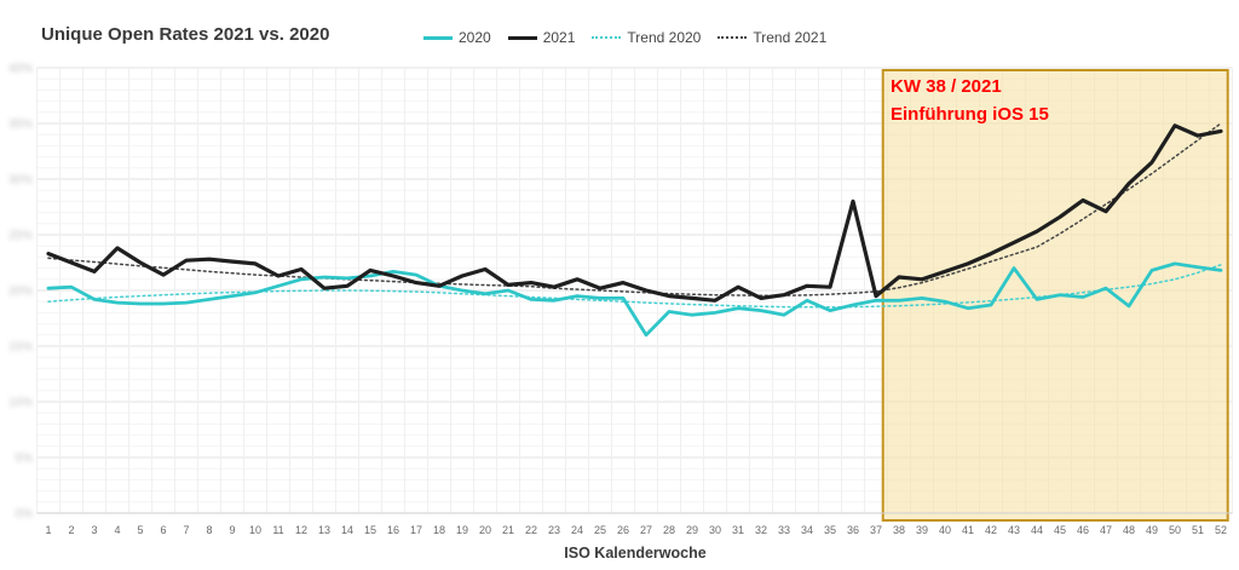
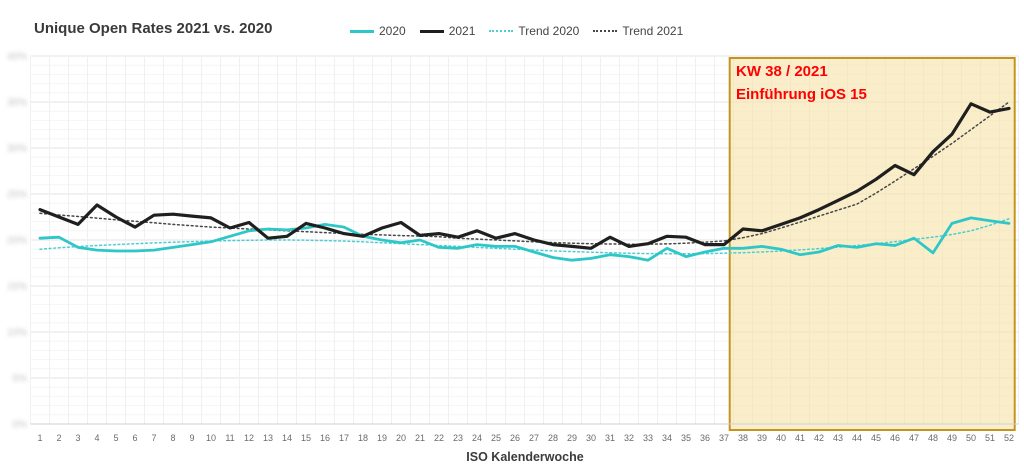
2020/27: 16% -> 19%
2021/36: 28% -> 20%
2020/43: 22% -> 19%
